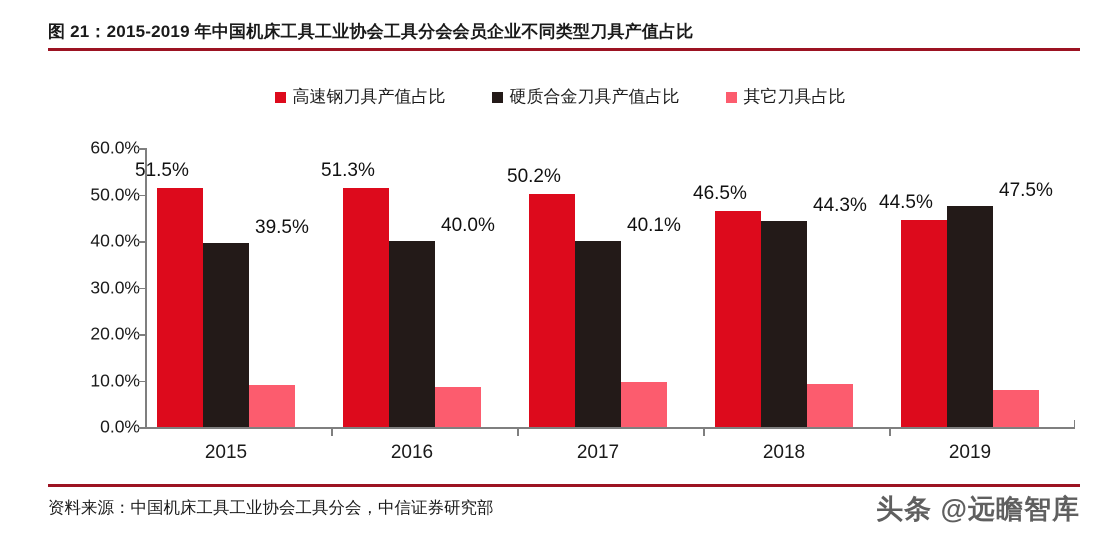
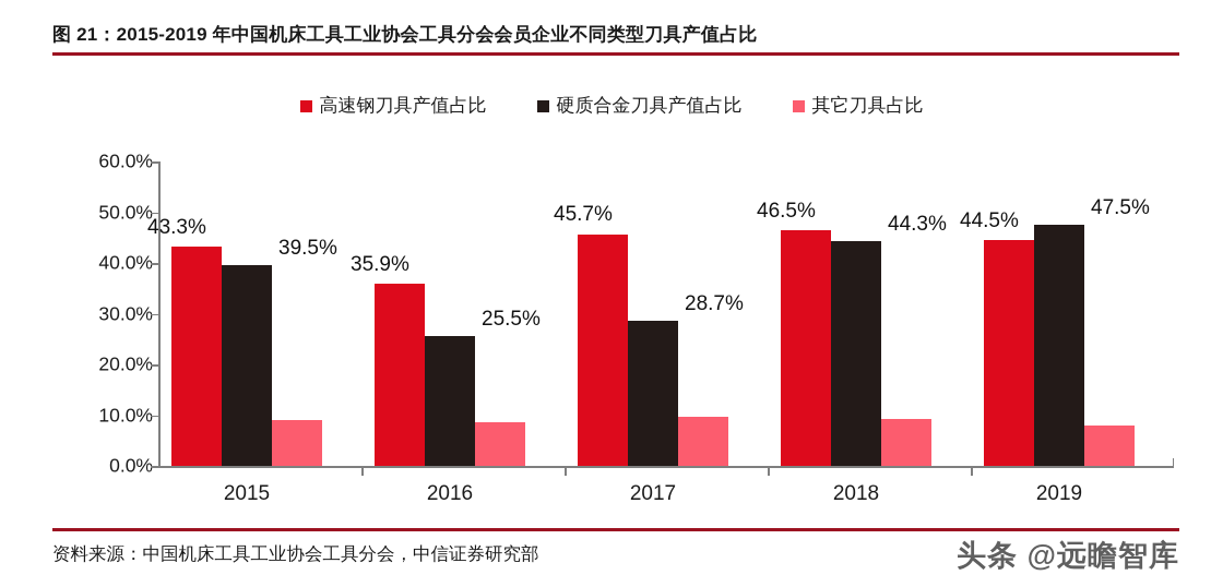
高速钢刀具产值占比/2015: 51.5% -> 43.3%
高速钢刀具产值占比/2016: 51.3% -> 35.9%
硬质合金刀具产值占比/2016: 40.0% -> 25.5%
高速钢刀具产值占比/2017: 50.2% -> 45.7%
硬质合金刀具产值占比/2017: 40.1% -> 28.7%
